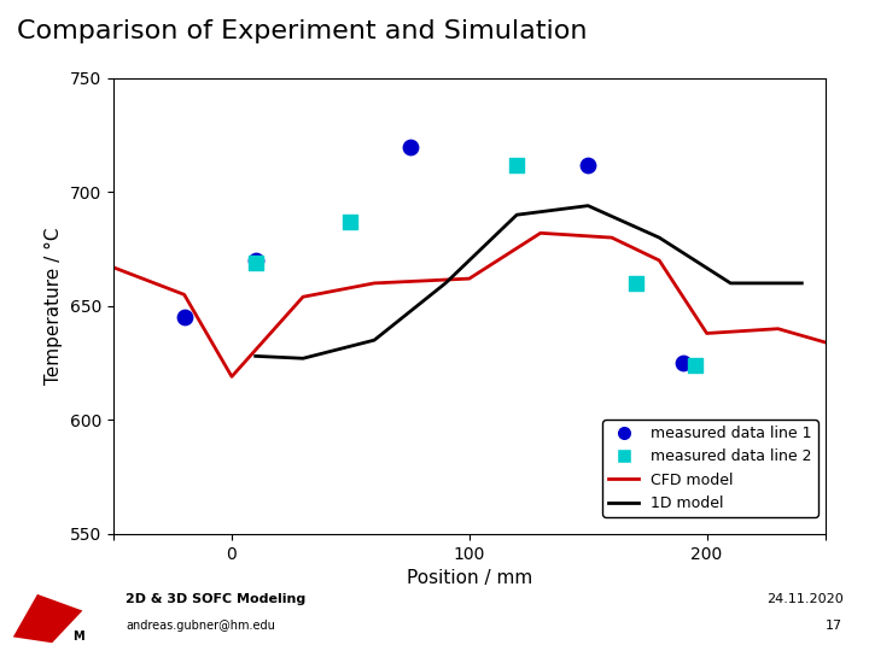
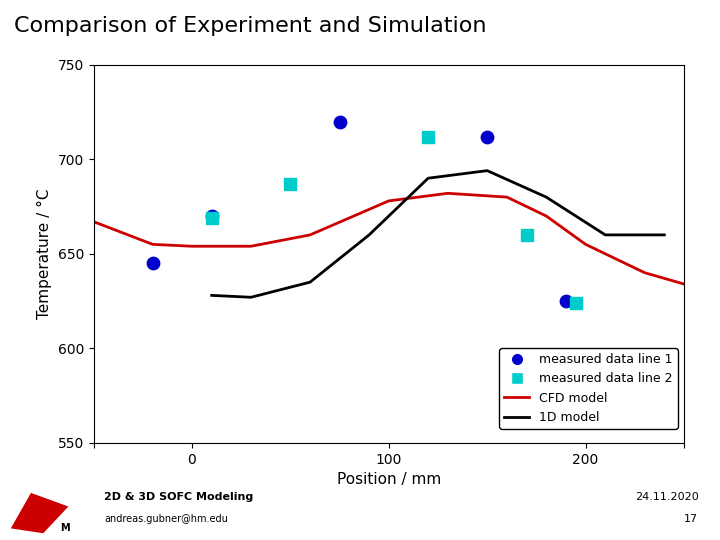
CFD model/0: 619 -> 654
CFD model/100: 662 -> 678
CFD model/200: 638 -> 655
